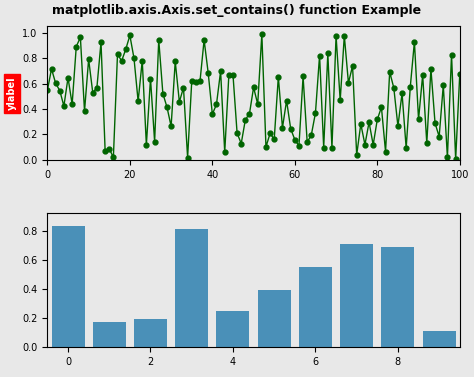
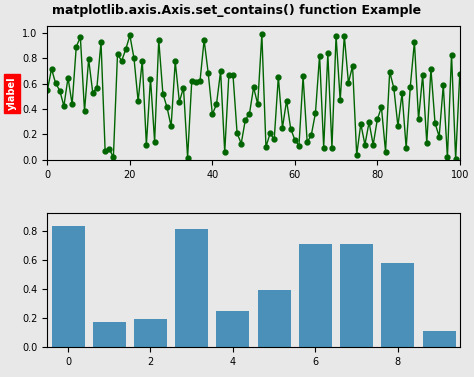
6: 0.55 -> 0.71
8: 0.69 -> 0.58
